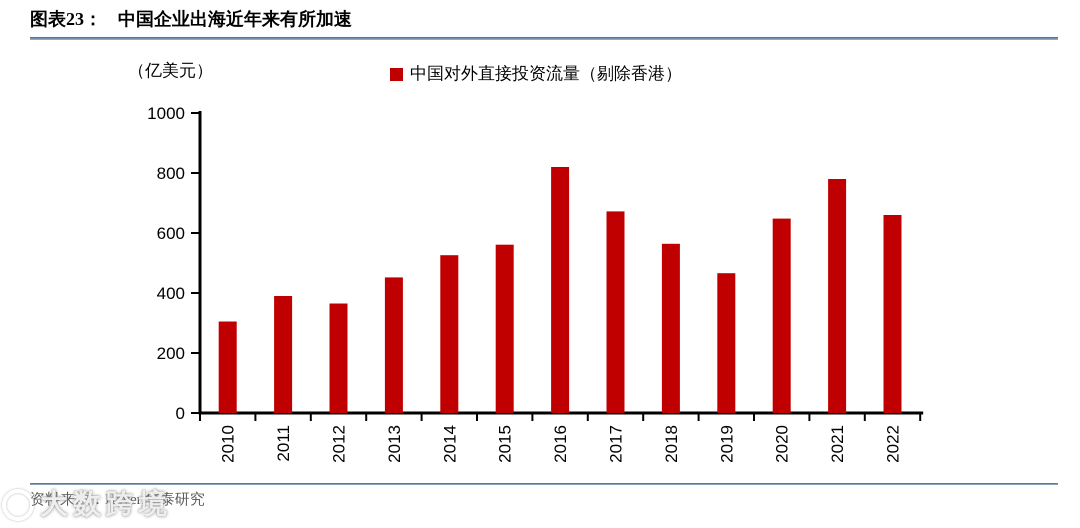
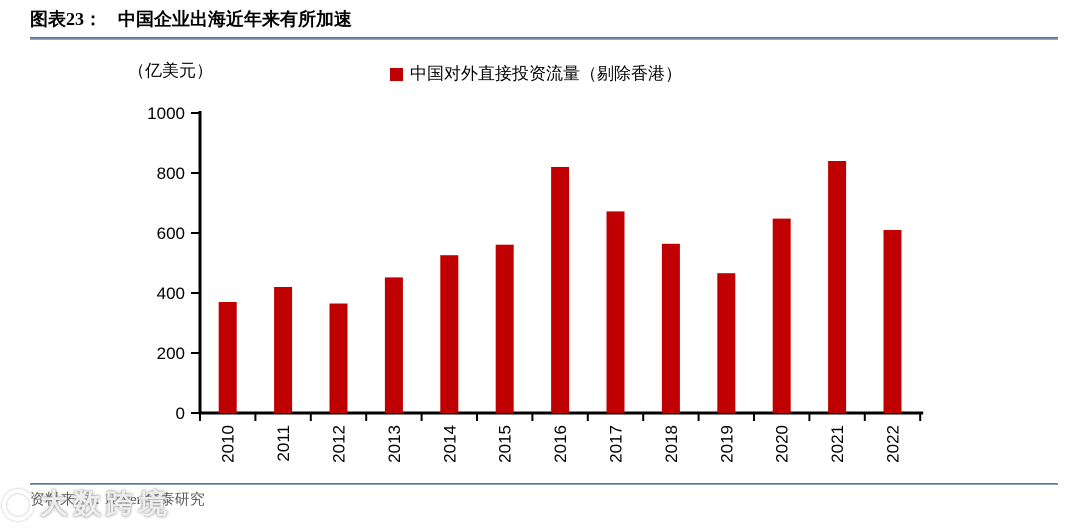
2010: 300 -> 370
2011: 390 -> 420
2021: 780 -> 840
2022: 660 -> 610
